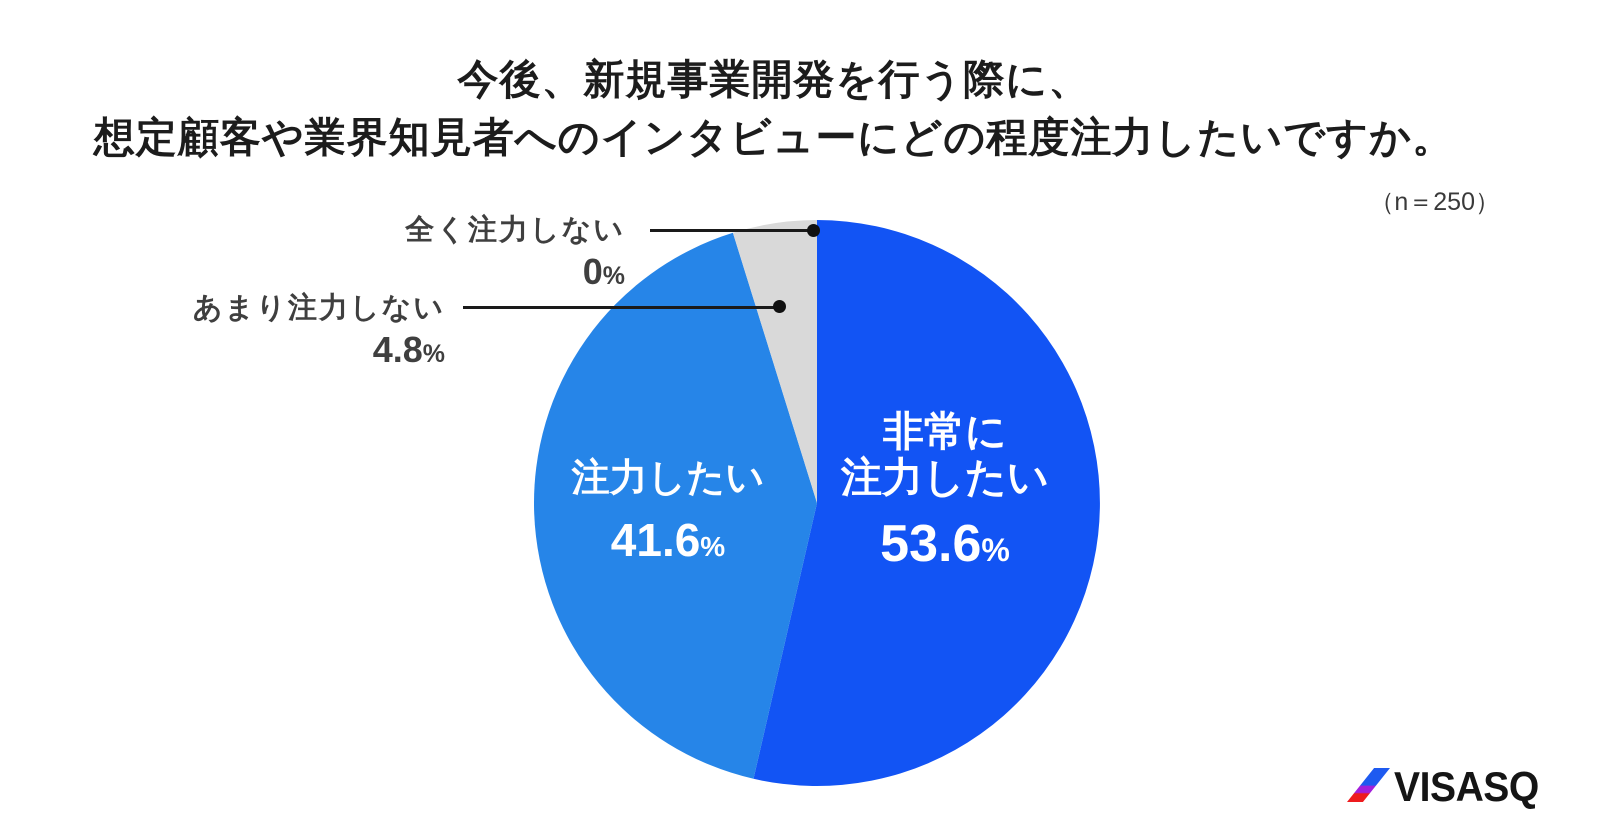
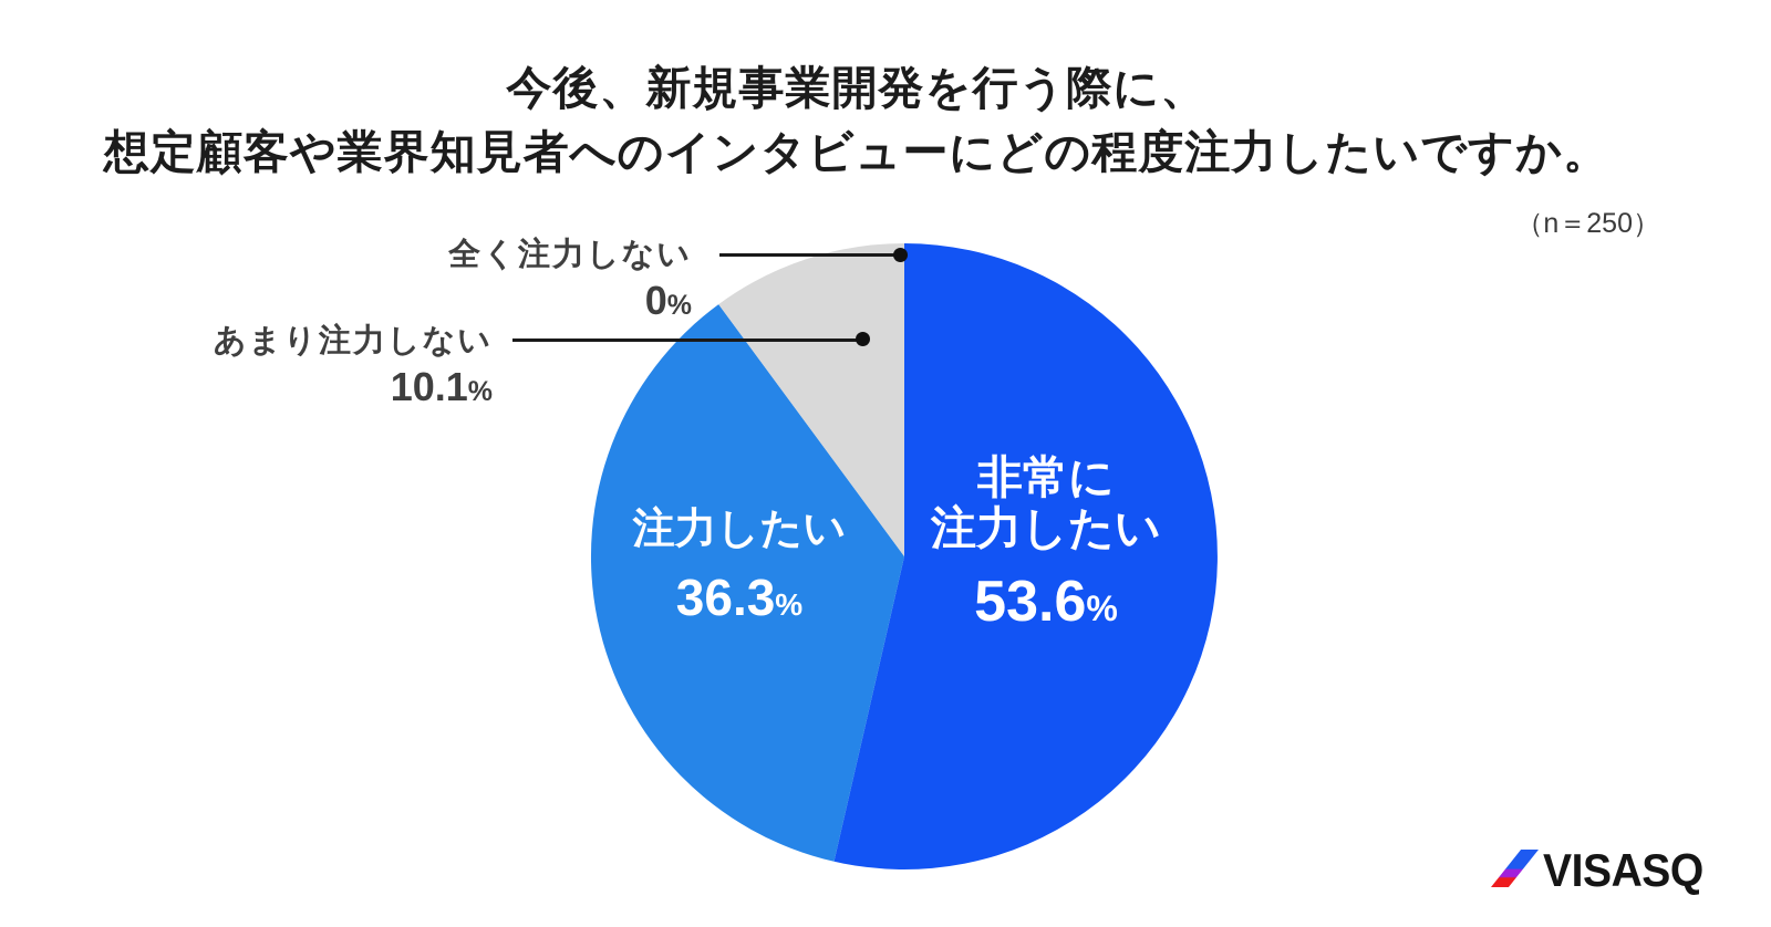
注力したい: 41.6 -> 36.3
あまり注力しない: 4.8 -> 10.1
